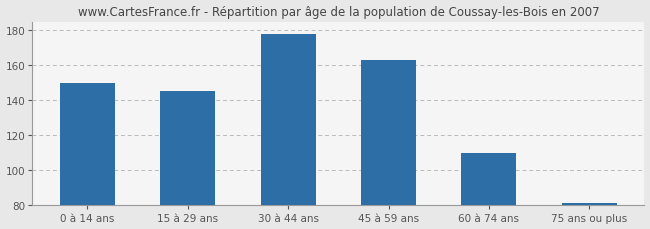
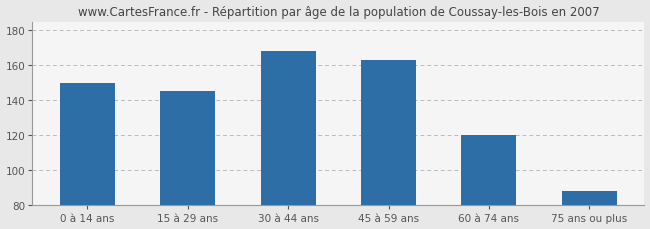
30 à 44 ans: 178 -> 168
60 à 74 ans: 110 -> 120
75 ans ou plus: 81 -> 88
